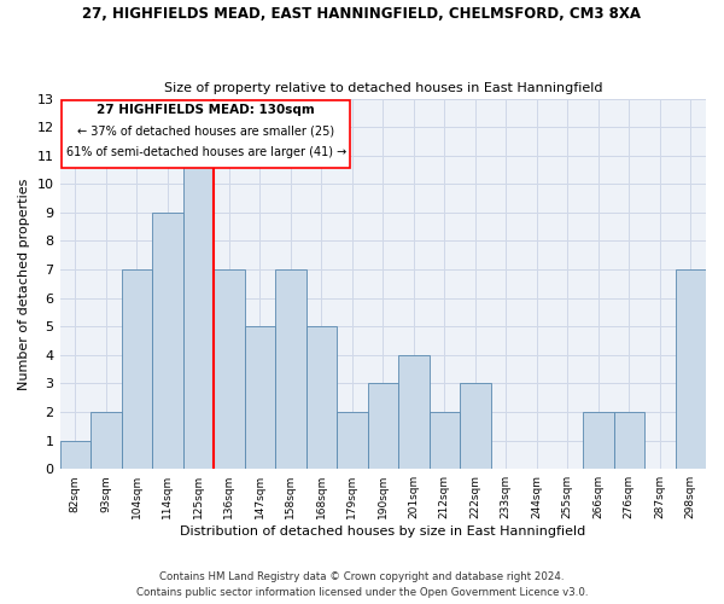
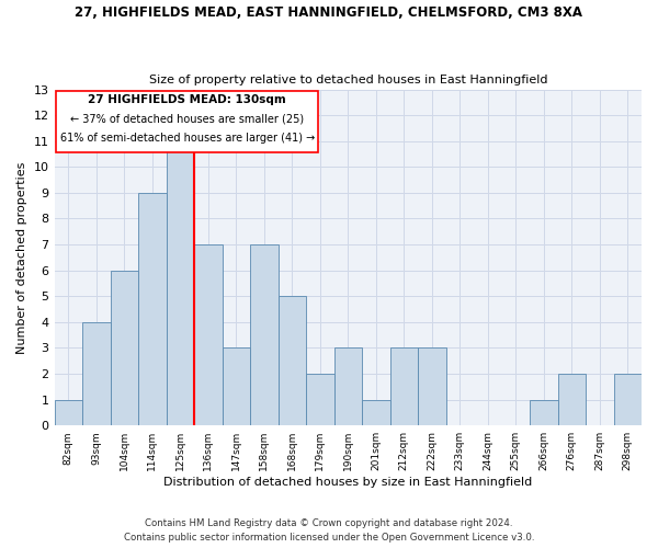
93sqm: 2 -> 4
104sqm: 7 -> 6
147sqm: 5 -> 3
201sqm: 4 -> 1
212sqm: 2 -> 3
266sqm: 2 -> 1
298sqm: 7 -> 2
